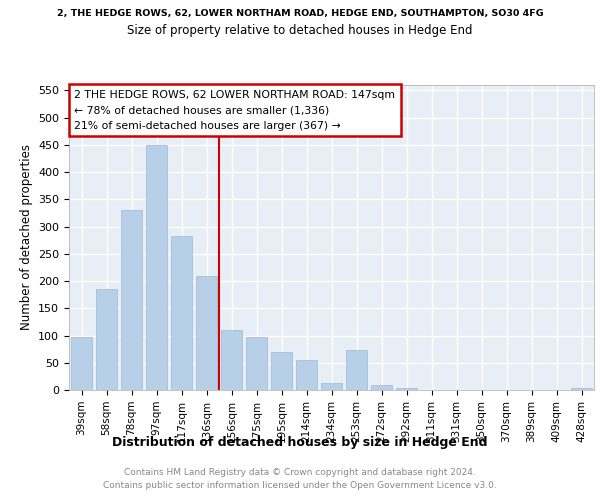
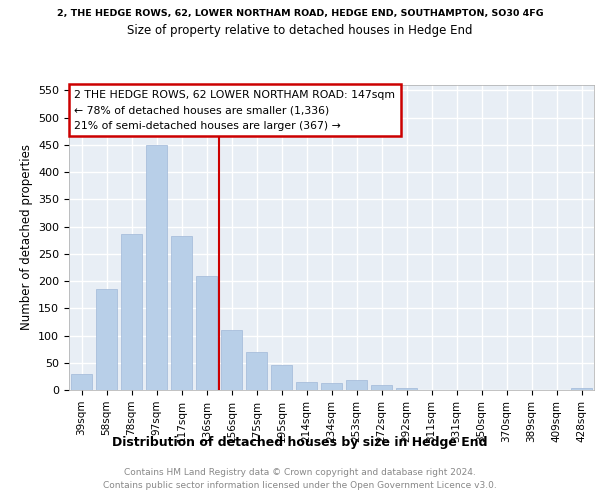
39sqm: 98 -> 30
78sqm: 330 -> 287
175sqm: 98 -> 70
195sqm: 70 -> 45
214sqm: 56 -> 15
253sqm: 74 -> 19
